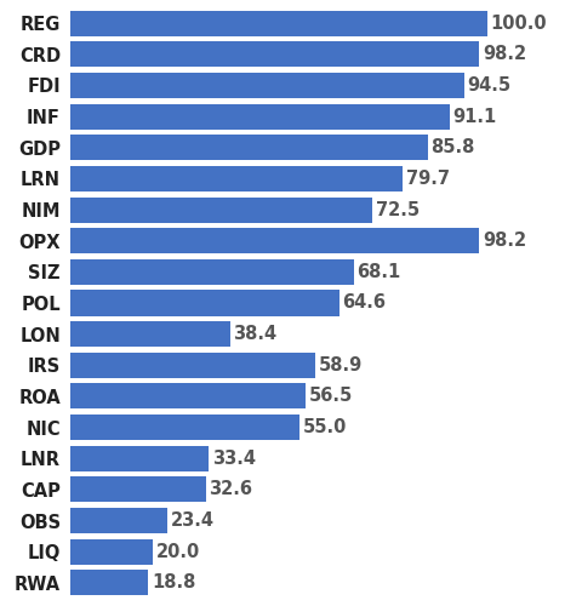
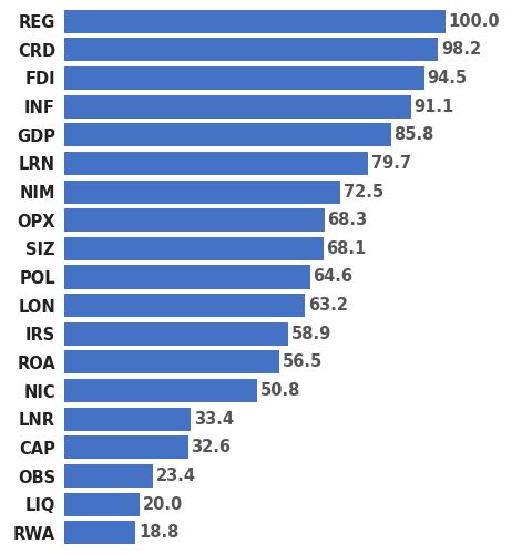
OPX: 98.2 -> 68.3
LON: 38.4 -> 63.2
NIC: 55.0 -> 50.8
